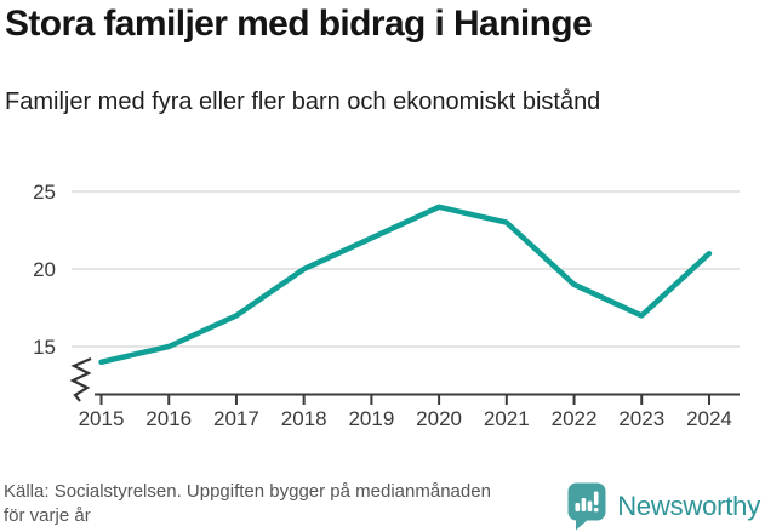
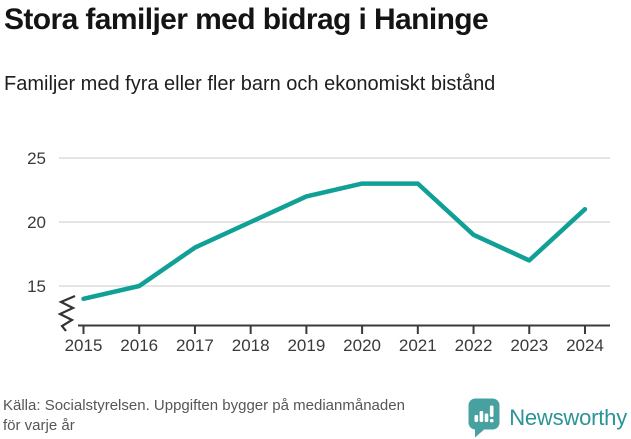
2017: 17 -> 18
2020: 24 -> 23
